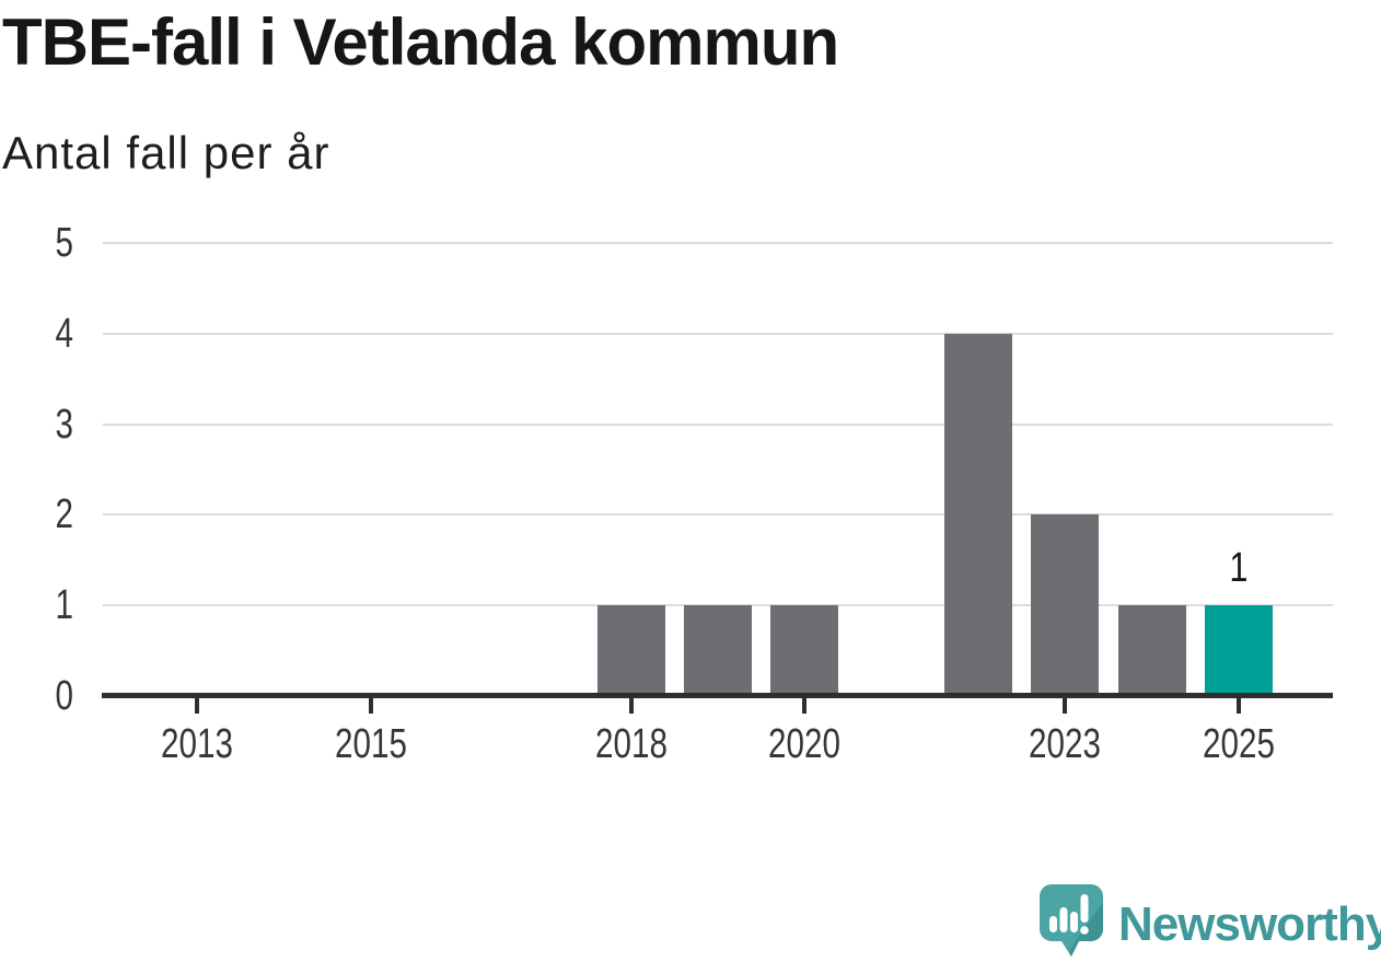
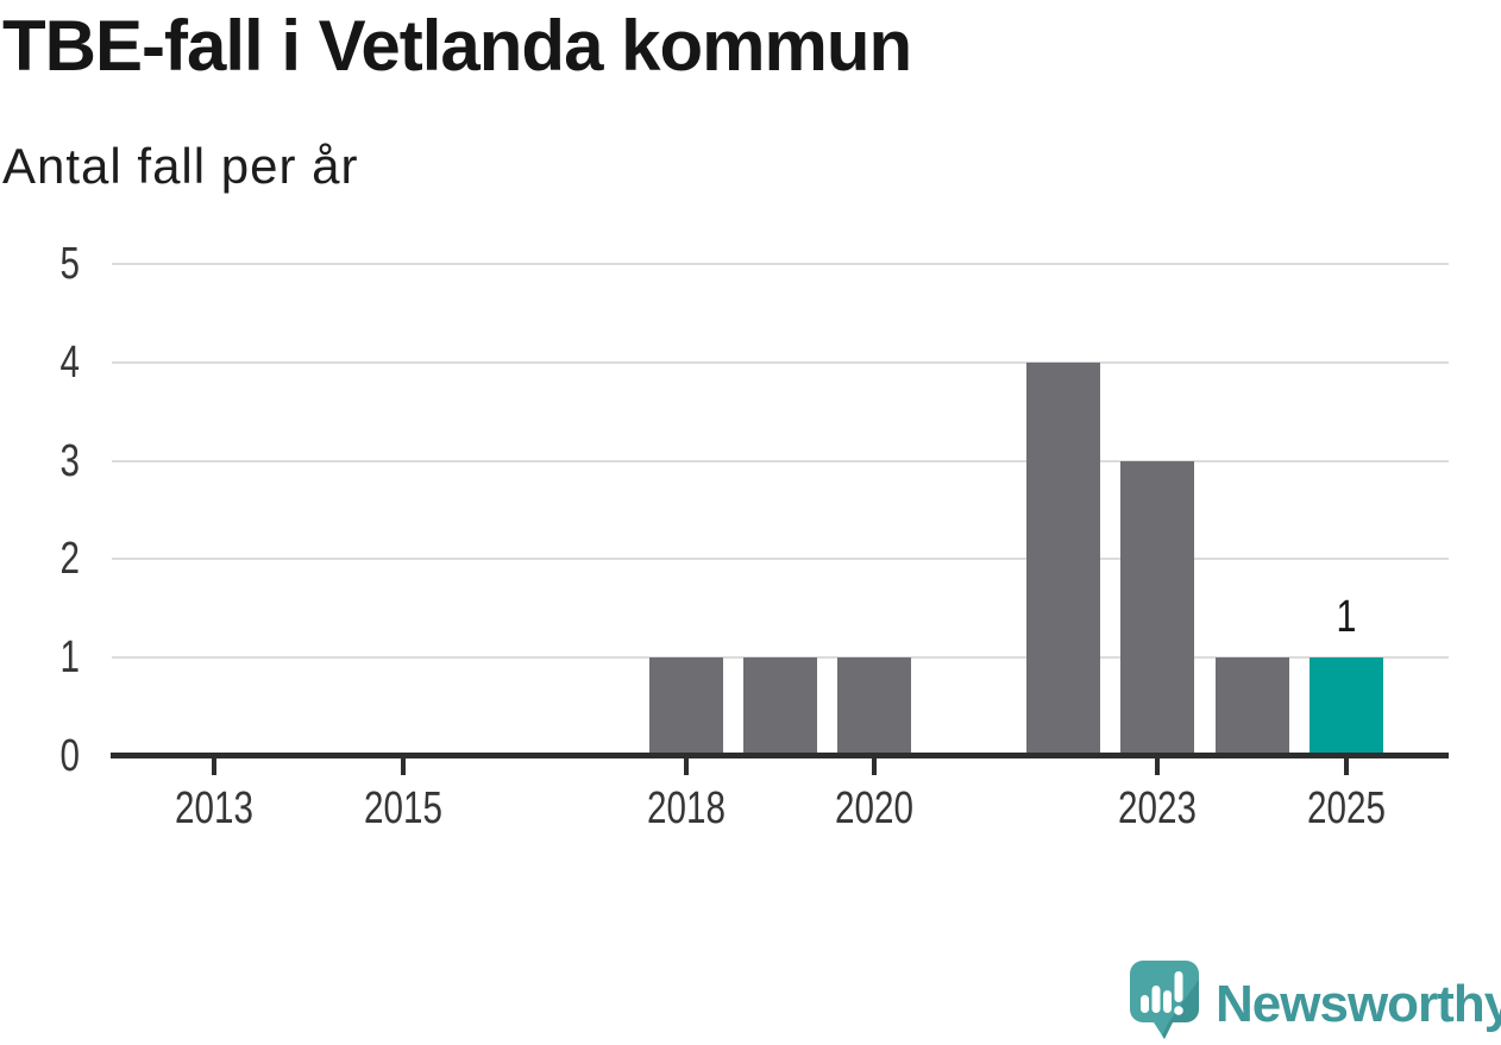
2023: 2 -> 3
